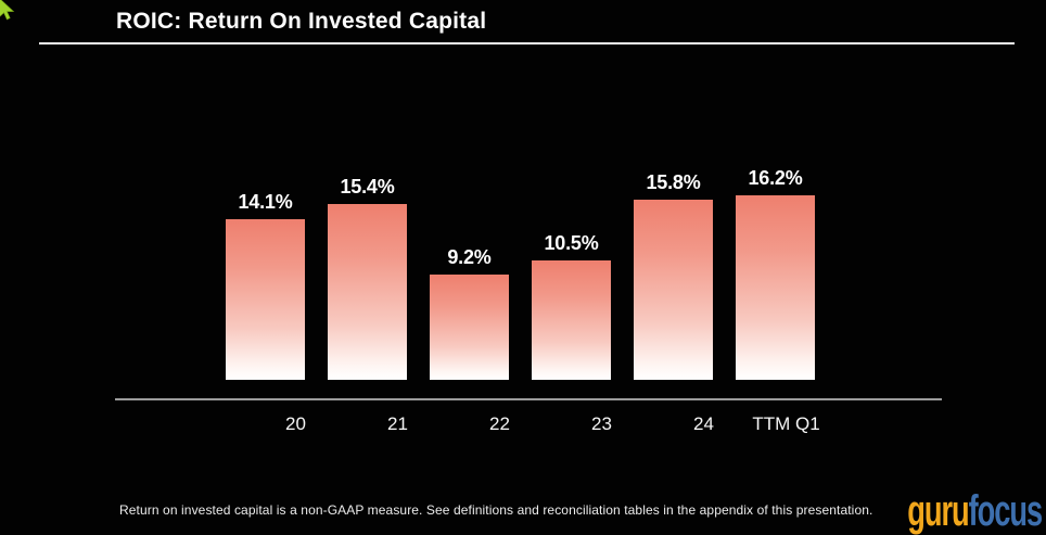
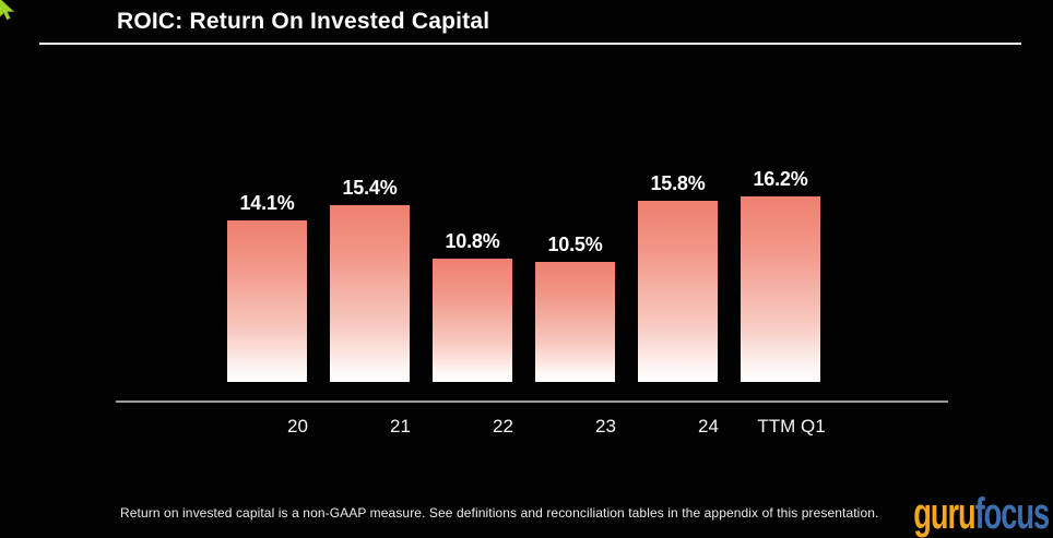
22: 9.2% -> 10.8%
